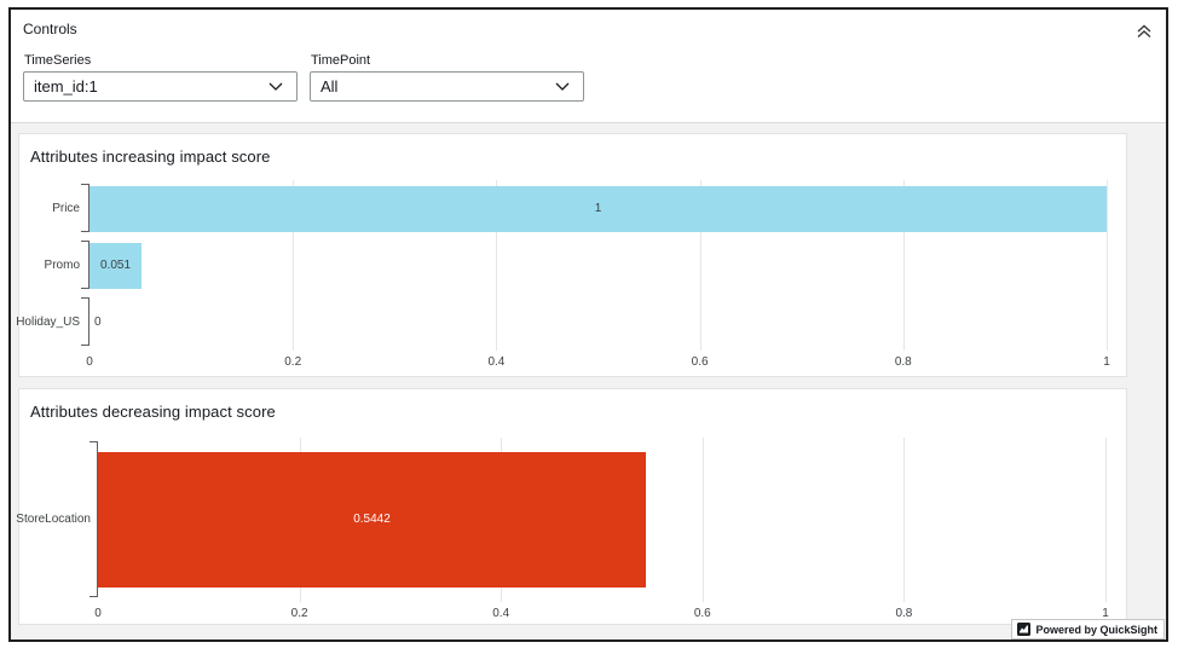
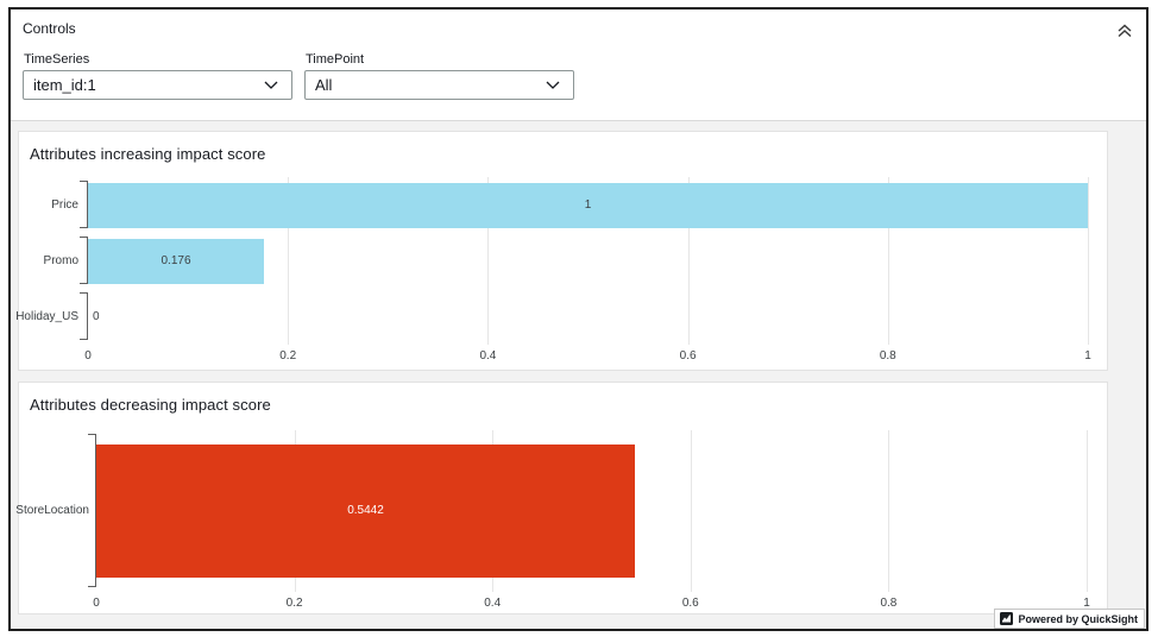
Attributes increasing impact score/Promo: 0.051 -> 0.176
